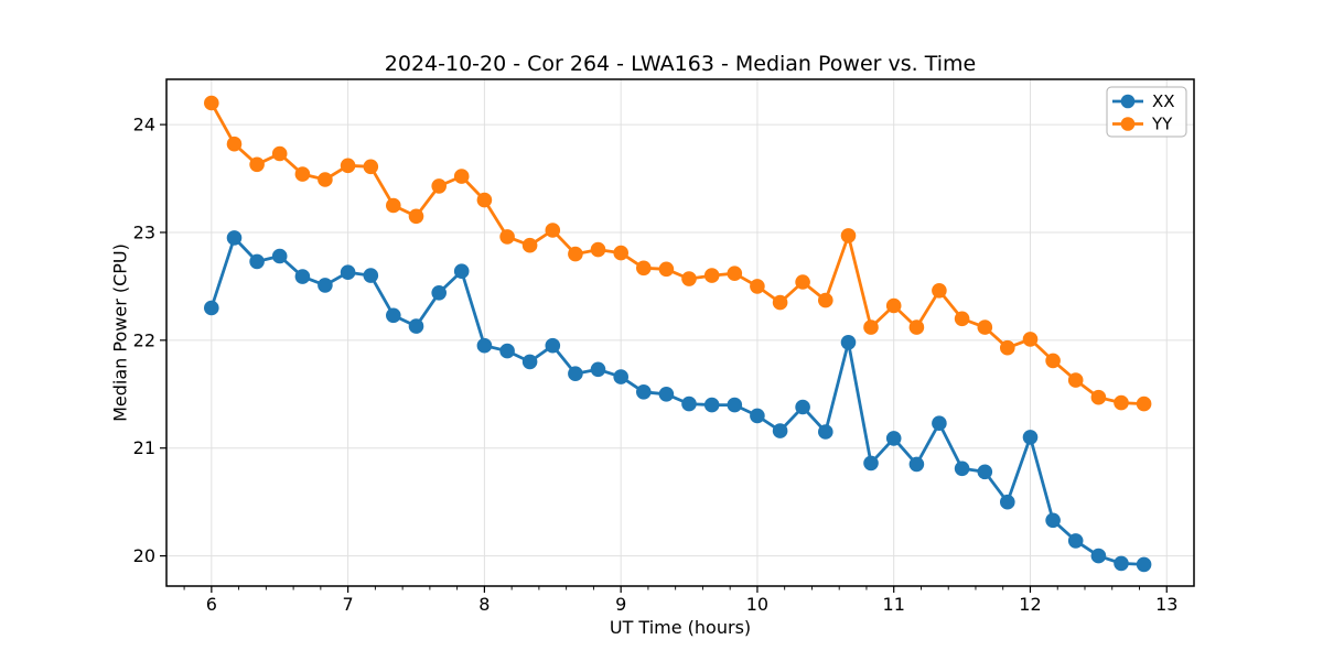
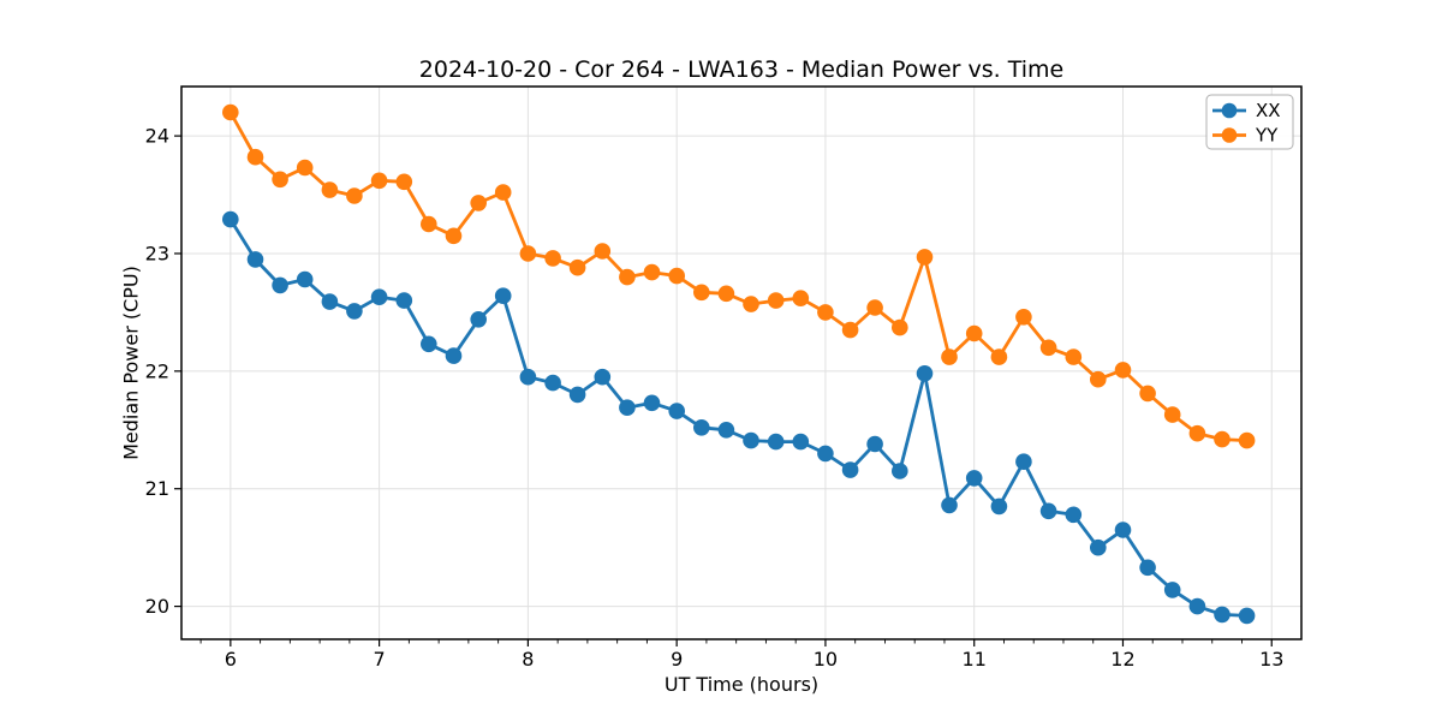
XX/6: 22.3 -> 23.3
YY/8: 23.3 -> 23.0
XX/12: 21.1 -> 20.6
